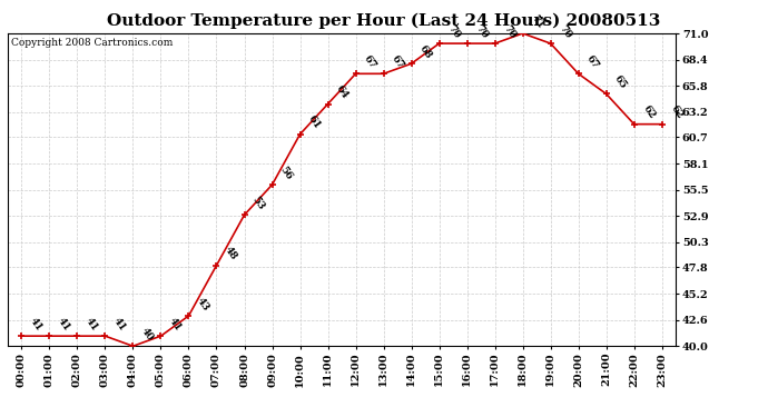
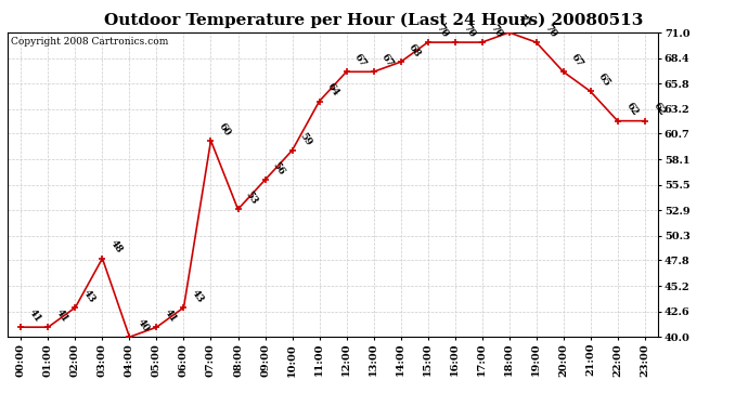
02:00: 41 -> 43
03:00: 41 -> 48
07:00: 48 -> 60
10:00: 61 -> 59
